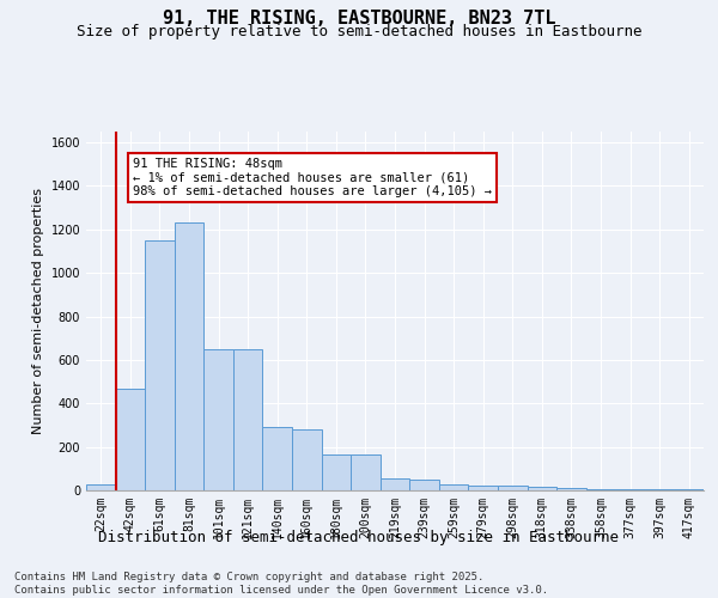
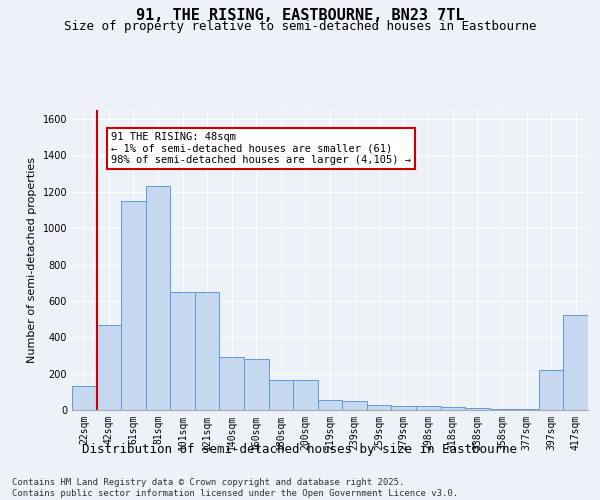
22sqm: 30 -> 130
397sqm: 0 -> 220
417sqm: 0 -> 520
